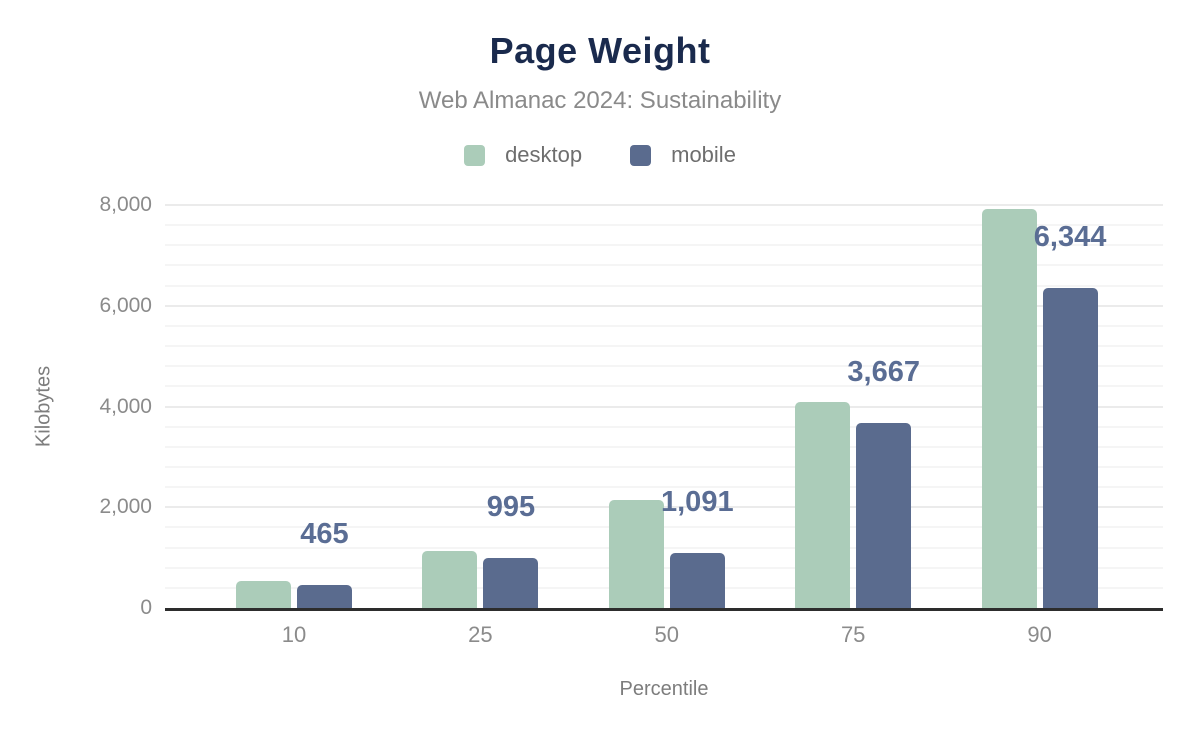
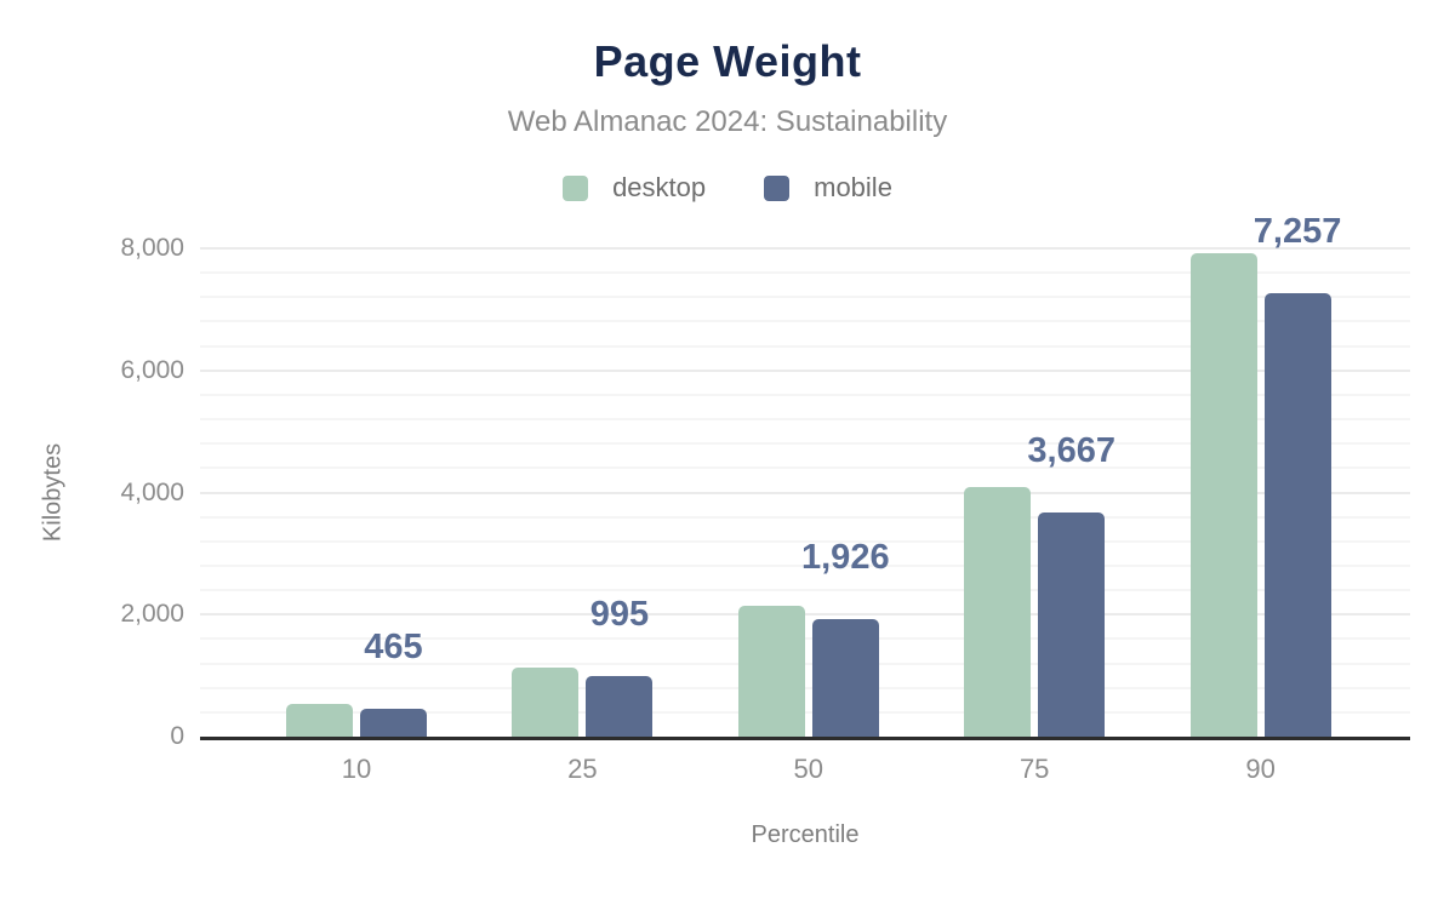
mobile/50: 1,091 -> 1,926
mobile/90: 6,344 -> 7,257
